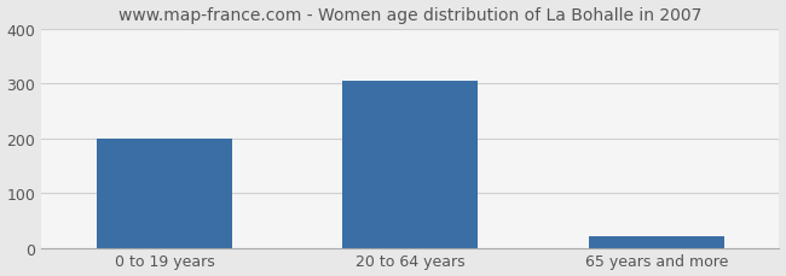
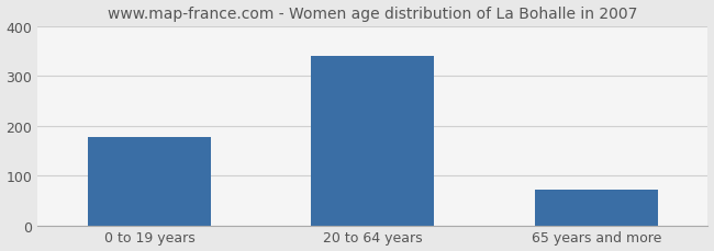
0 to 19 years: 200 -> 178
20 to 64 years: 305 -> 340
65 years and more: 20 -> 72
